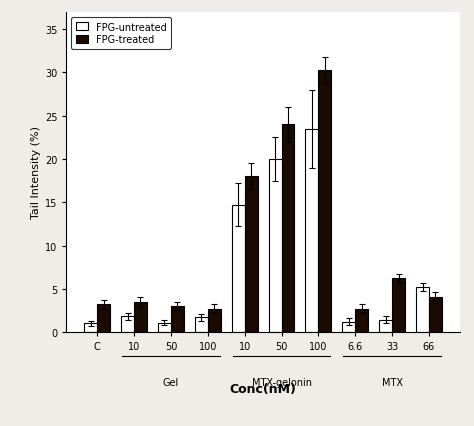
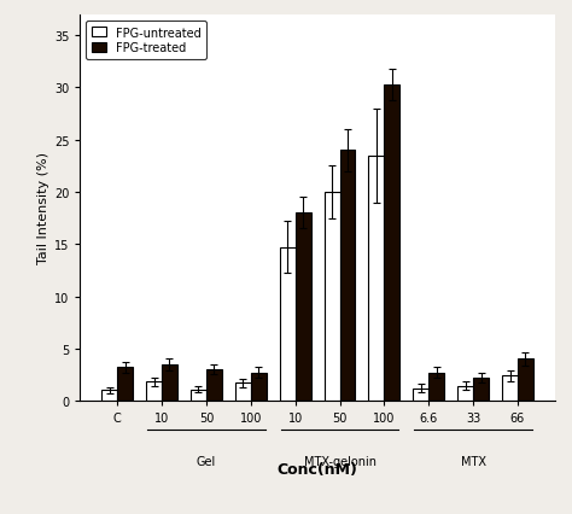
FPG-treated/33: 6.2 -> 2.2
FPG-untreated/66: 5.2 -> 2.4
